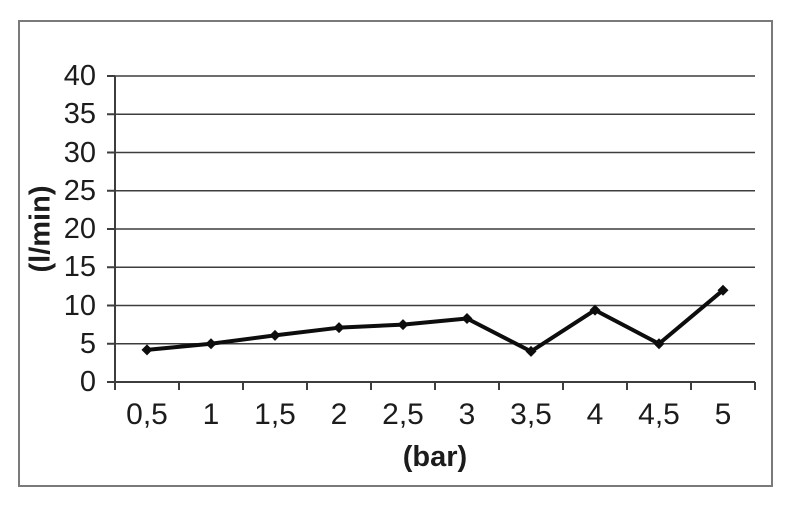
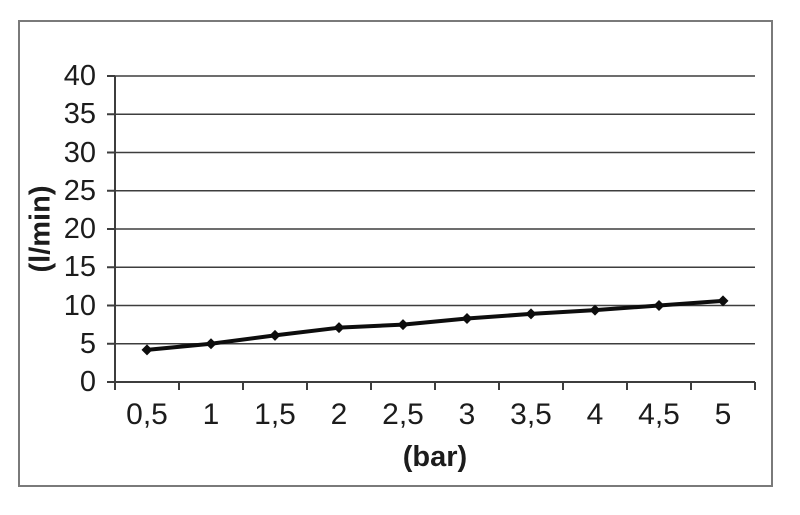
3,5: 4 -> 9
4,5: 5 -> 10
5: 12 -> 11
